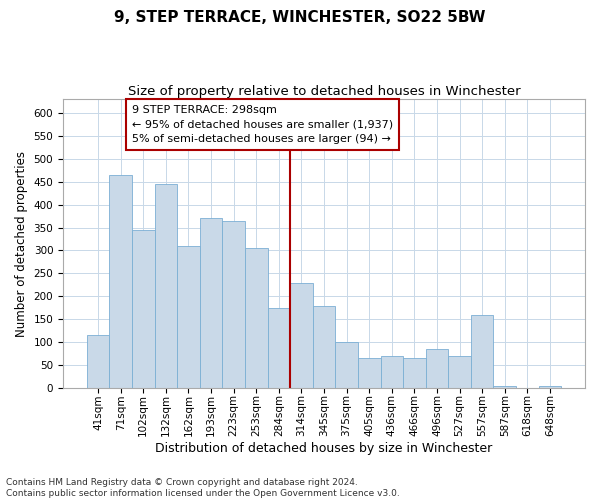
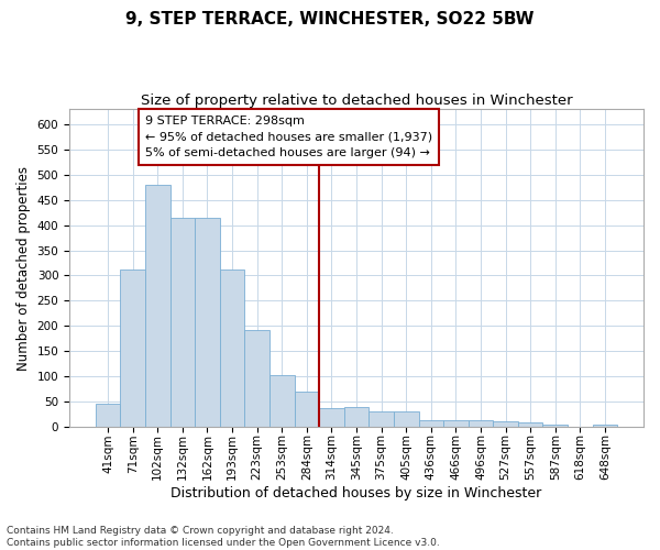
41sqm: 115 -> 46
71sqm: 465 -> 311
102sqm: 345 -> 480
132sqm: 445 -> 415
162sqm: 310 -> 415
193sqm: 370 -> 313
223sqm: 365 -> 191
253sqm: 305 -> 103
284sqm: 175 -> 70
314sqm: 230 -> 38
345sqm: 180 -> 40
375sqm: 100 -> 31
405sqm: 65 -> 31
436sqm: 70 -> 14
466sqm: 65 -> 13
496sqm: 85 -> 14
527sqm: 70 -> 10
557sqm: 160 -> 8
